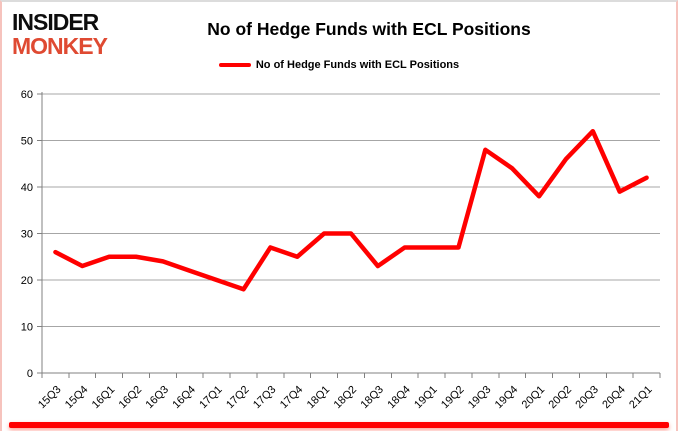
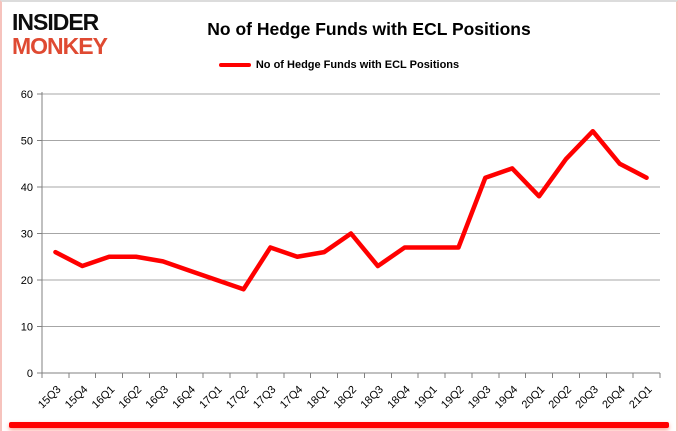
18Q1: 30 -> 26
19Q3: 48 -> 42
20Q4: 39 -> 45
